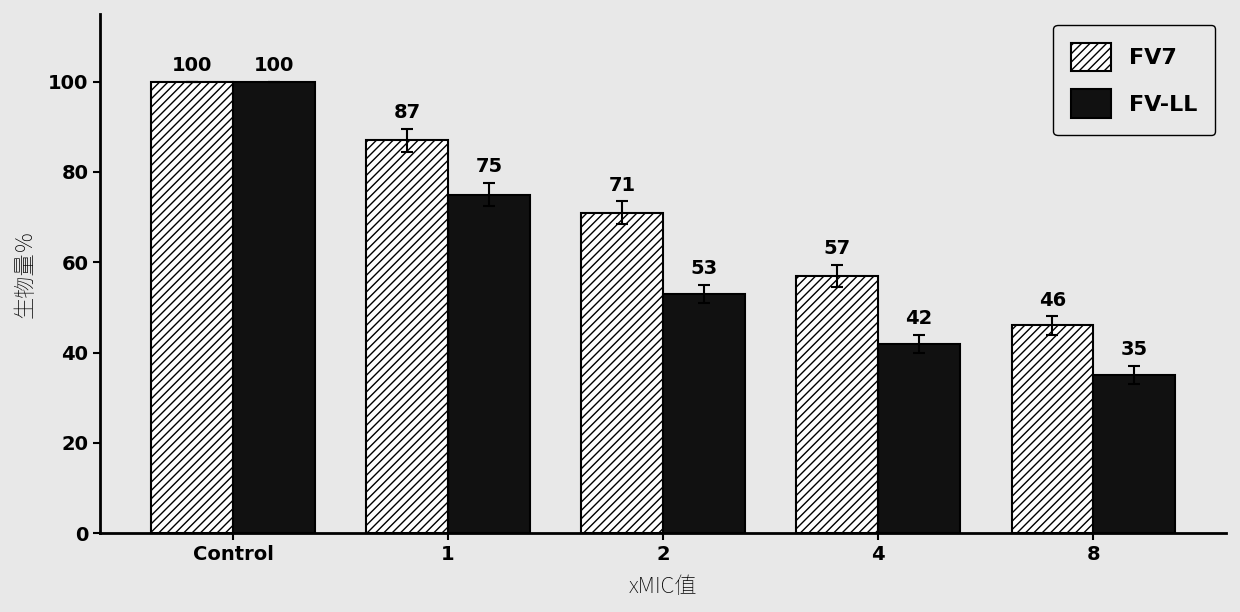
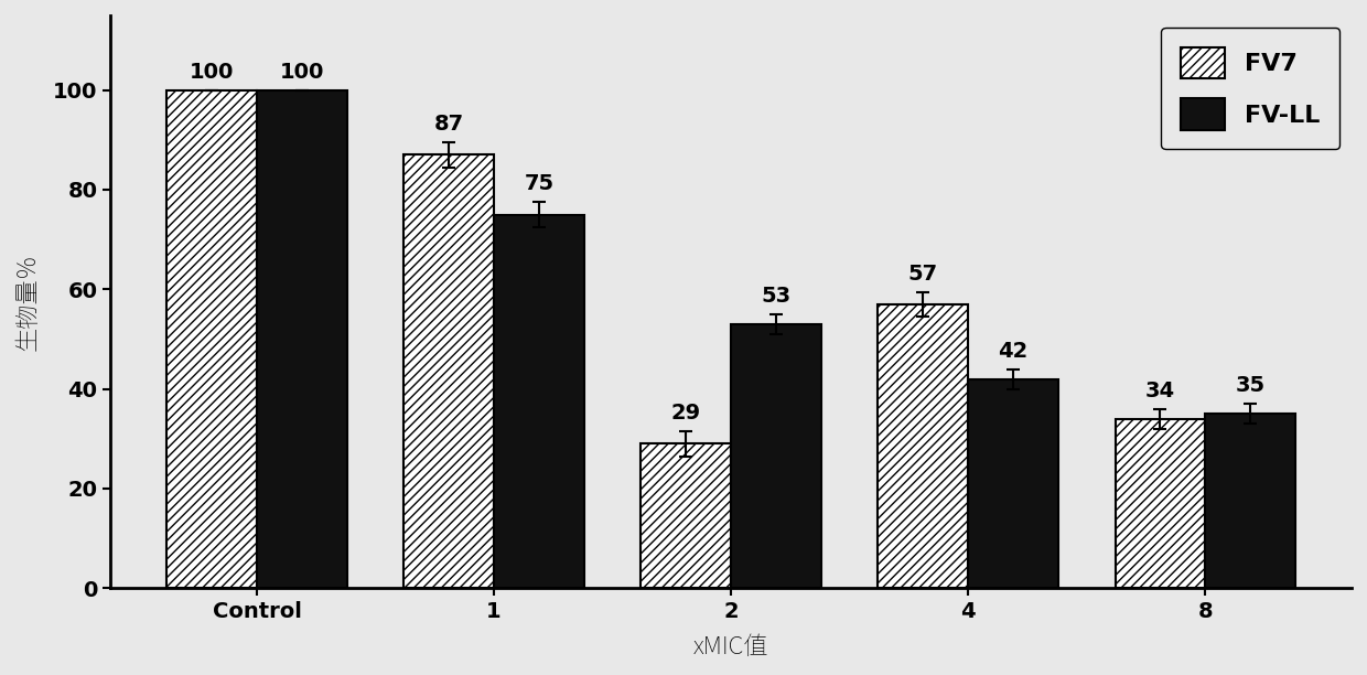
FV7/2: 71 -> 29
FV7/8: 46 -> 34
